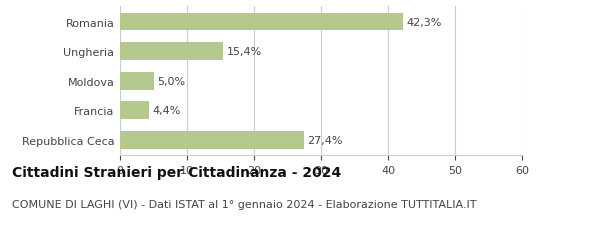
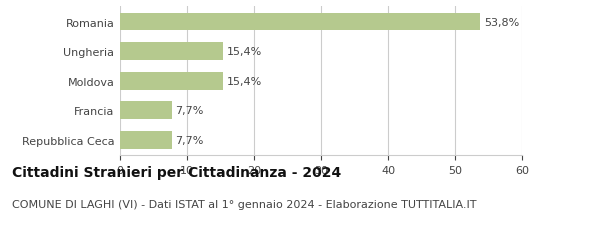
Romania: 42,3% -> 53,8%
Moldova: 5,0% -> 15,4%
Francia: 4,4% -> 7,7%
Repubblica Ceca: 27,4% -> 7,7%
